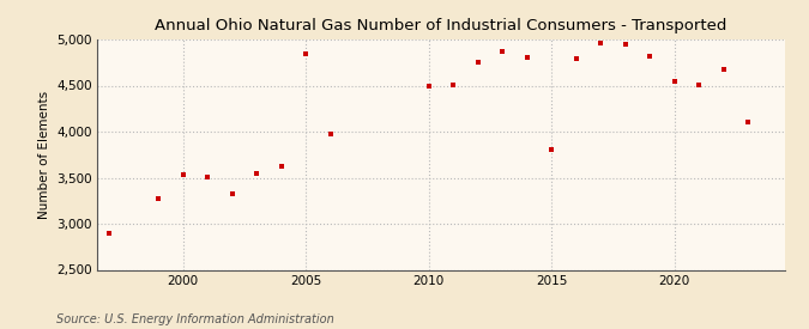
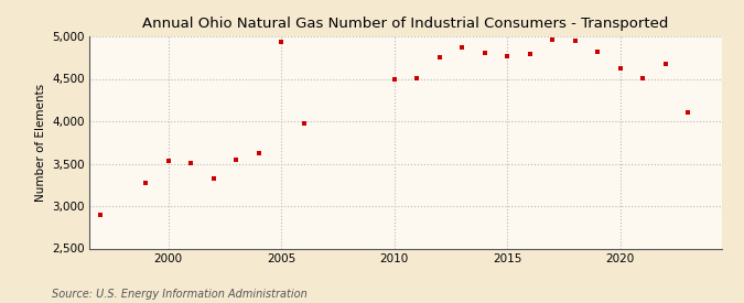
2005: 4,840 -> 4,940
2015: 3,800 -> 4,760
2020: 4,540 -> 4,620
